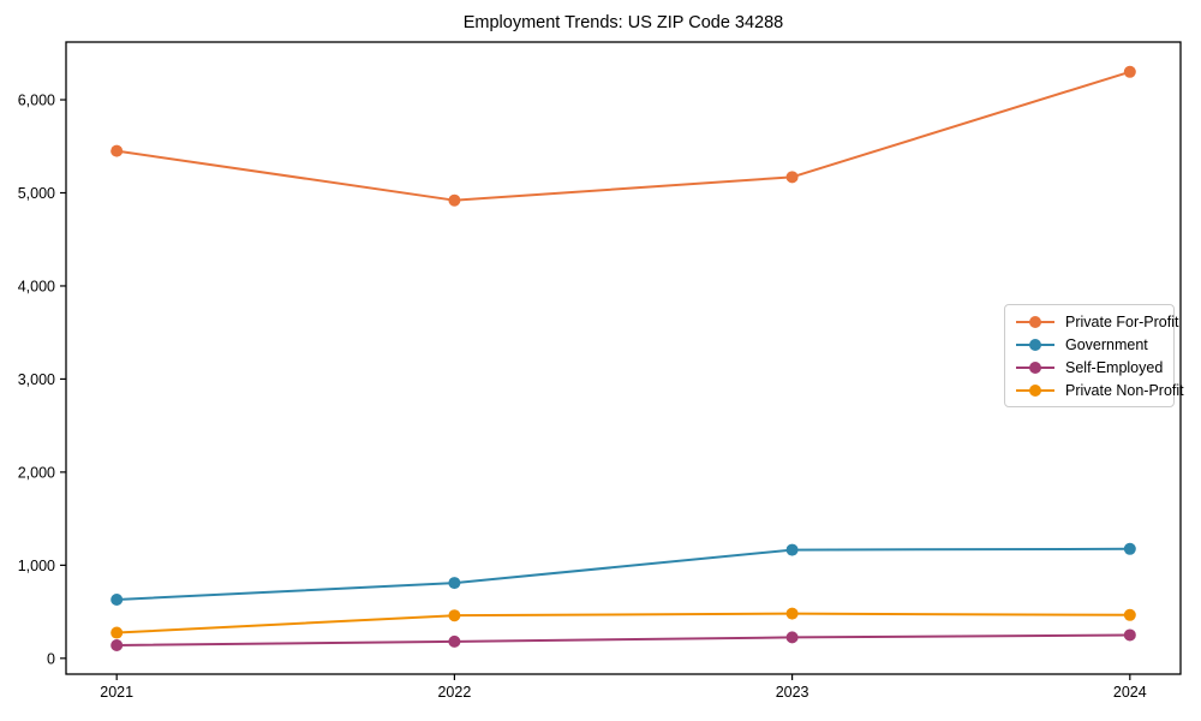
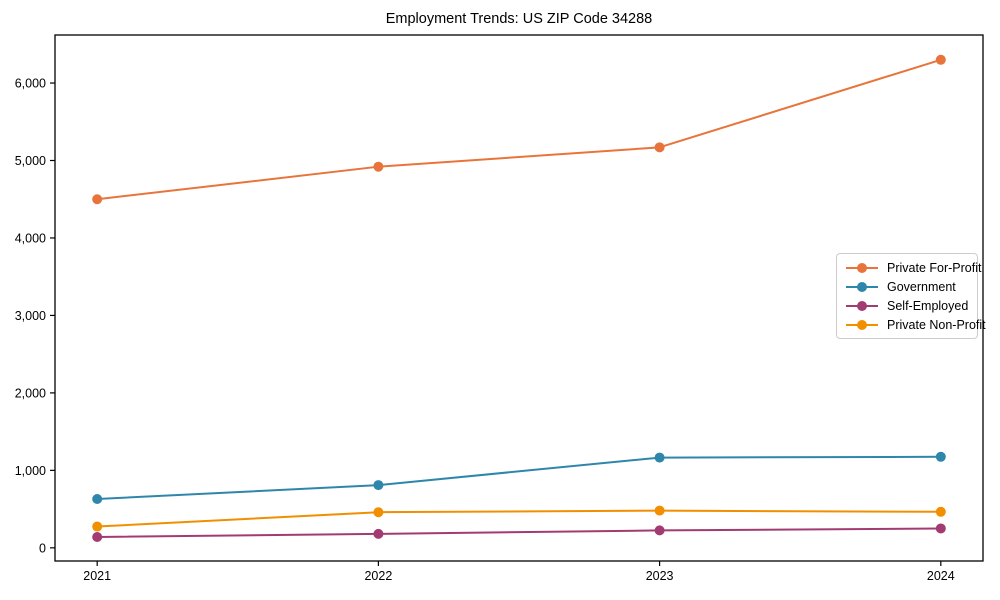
Private For-Profit/2021: 5400 -> 4500
